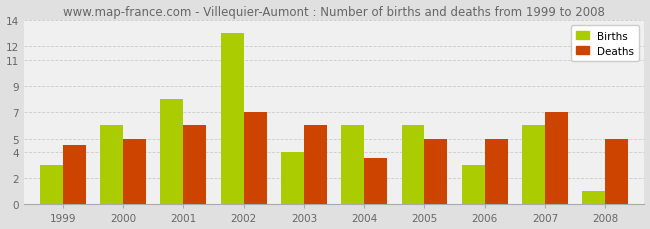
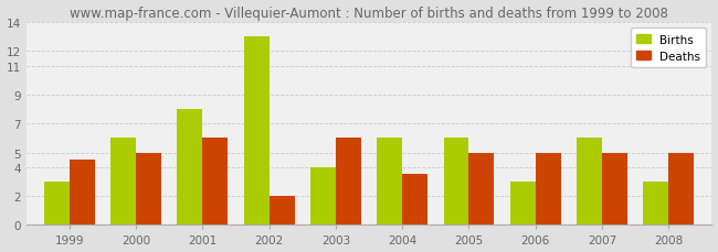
Deaths/2002: 7.0 -> 2.0
Deaths/2007: 7.0 -> 5.0
Births/2008: 1 -> 3
